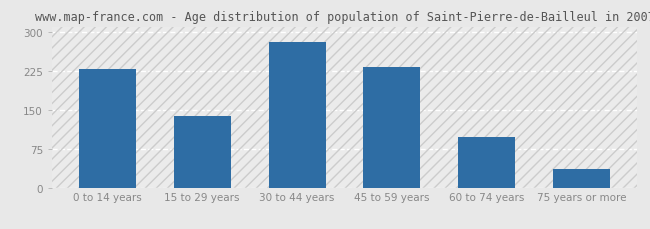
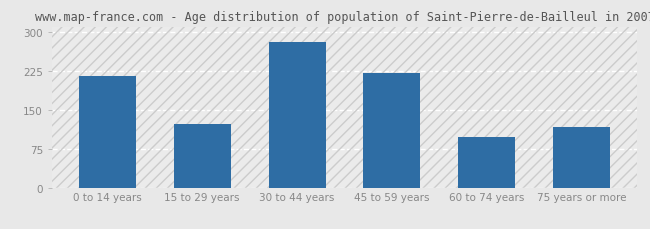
0 to 14 years: 228 -> 214
15 to 29 years: 137 -> 122
45 to 59 years: 232 -> 220
75 years or more: 35 -> 116
